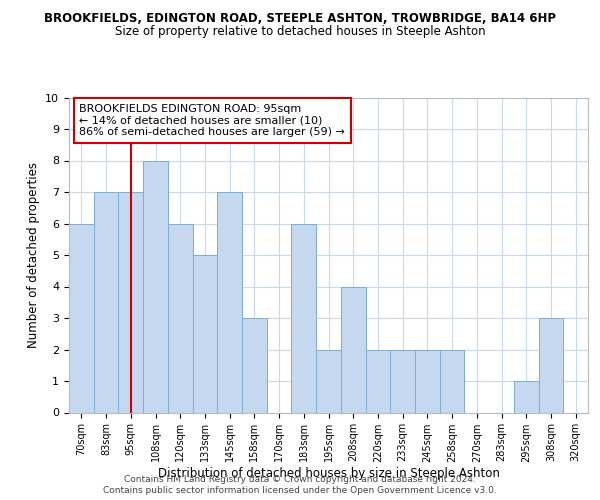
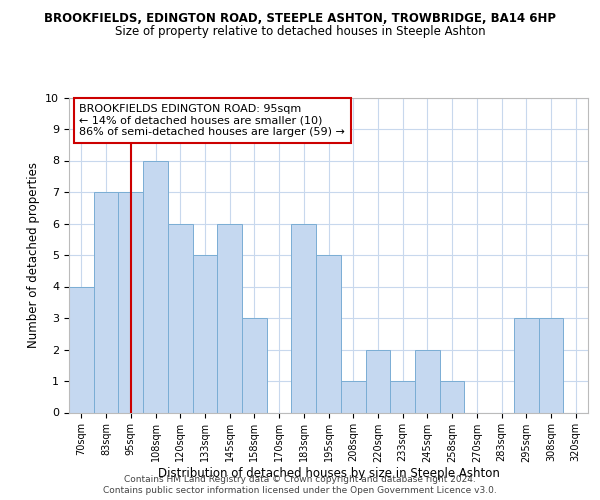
70sqm: 6 -> 4
145sqm: 7 -> 6
195sqm: 2 -> 5
208sqm: 4 -> 1
233sqm: 2 -> 1
258sqm: 2 -> 1
295sqm: 1 -> 3
